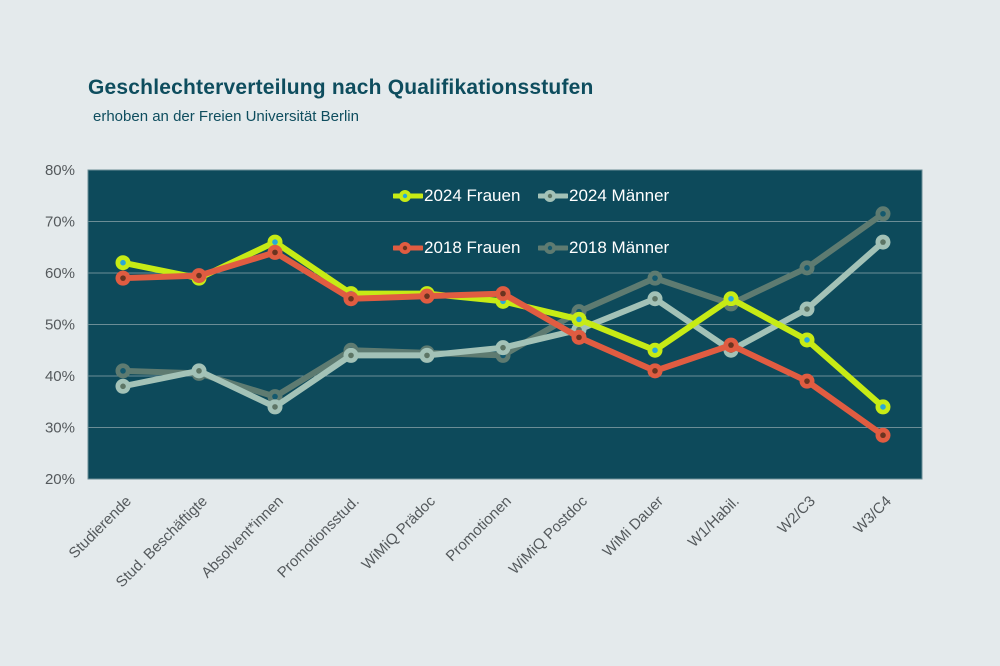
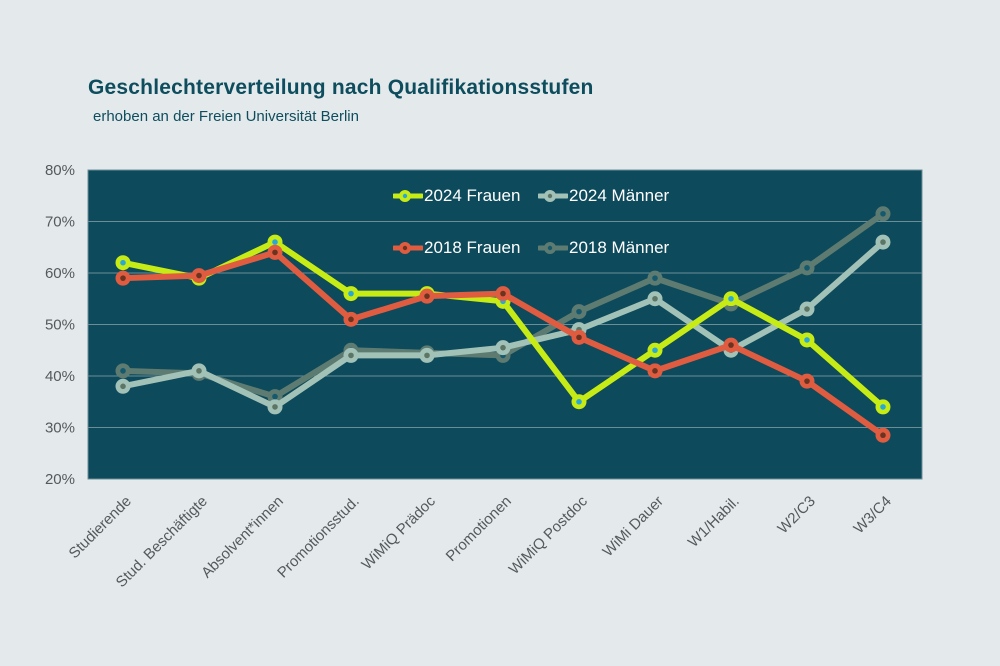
2018 Frauen/Promotionsstud.: 55% -> 51%
2024 Frauen/WiMiQ Postdoc: 51% -> 35%
